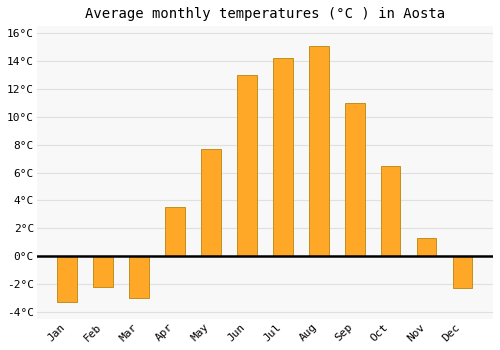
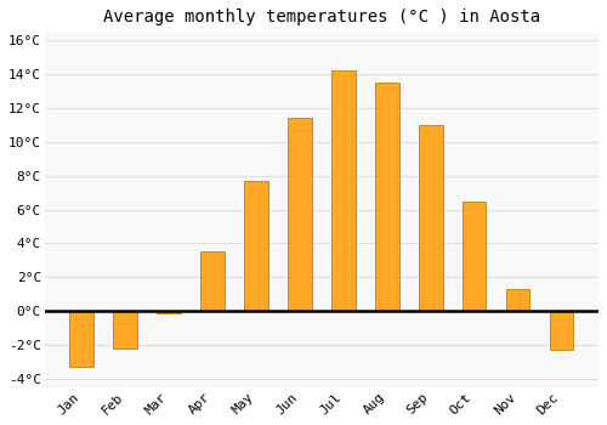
Mar: -3.0°C -> -0.1°C
Jun: 13.0°C -> 11.4°C
Aug: 15.1°C -> 13.5°C
